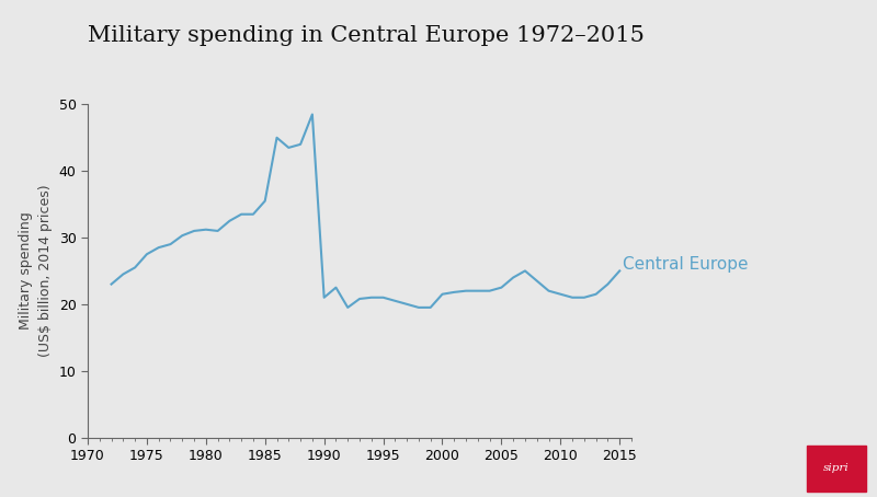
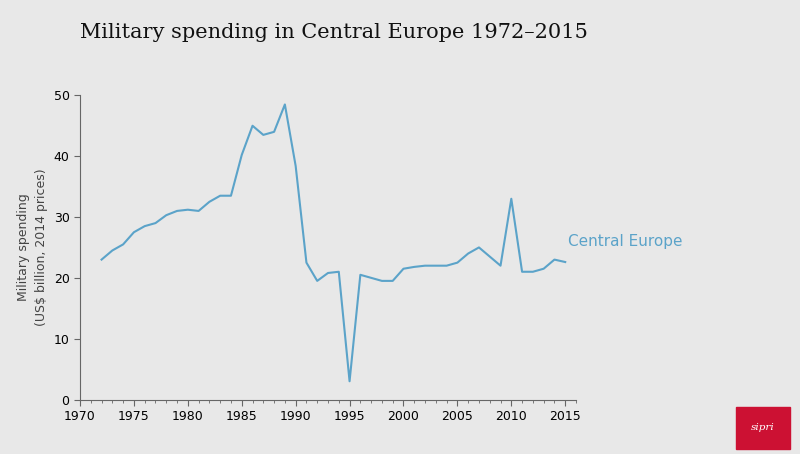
1985: 35.5 -> 40.2
1990: 21.0 -> 38.4
1995: 21.0 -> 3.0
2010: 21.5 -> 33.0
2015: 25.0 -> 22.6
